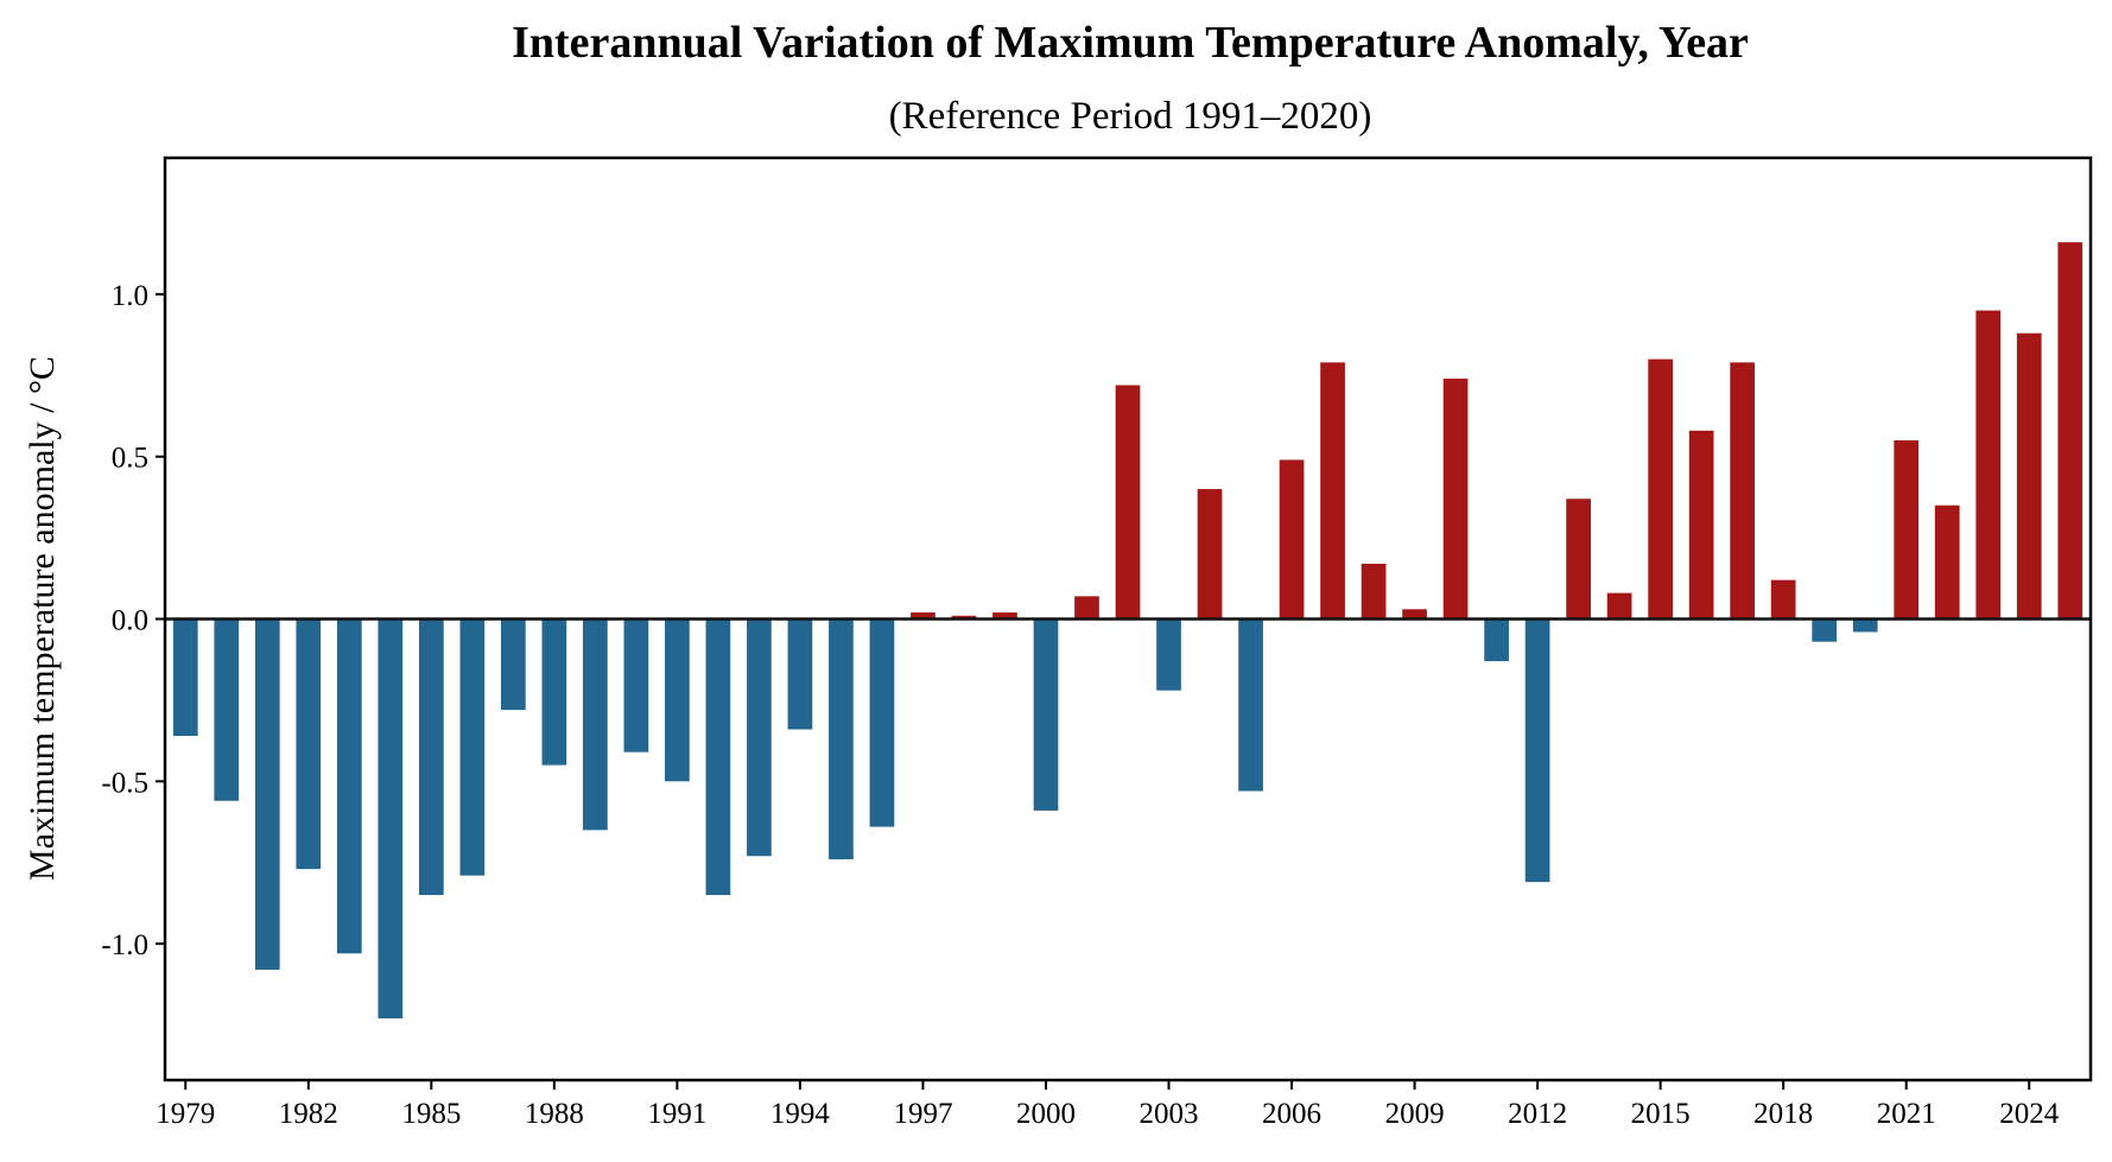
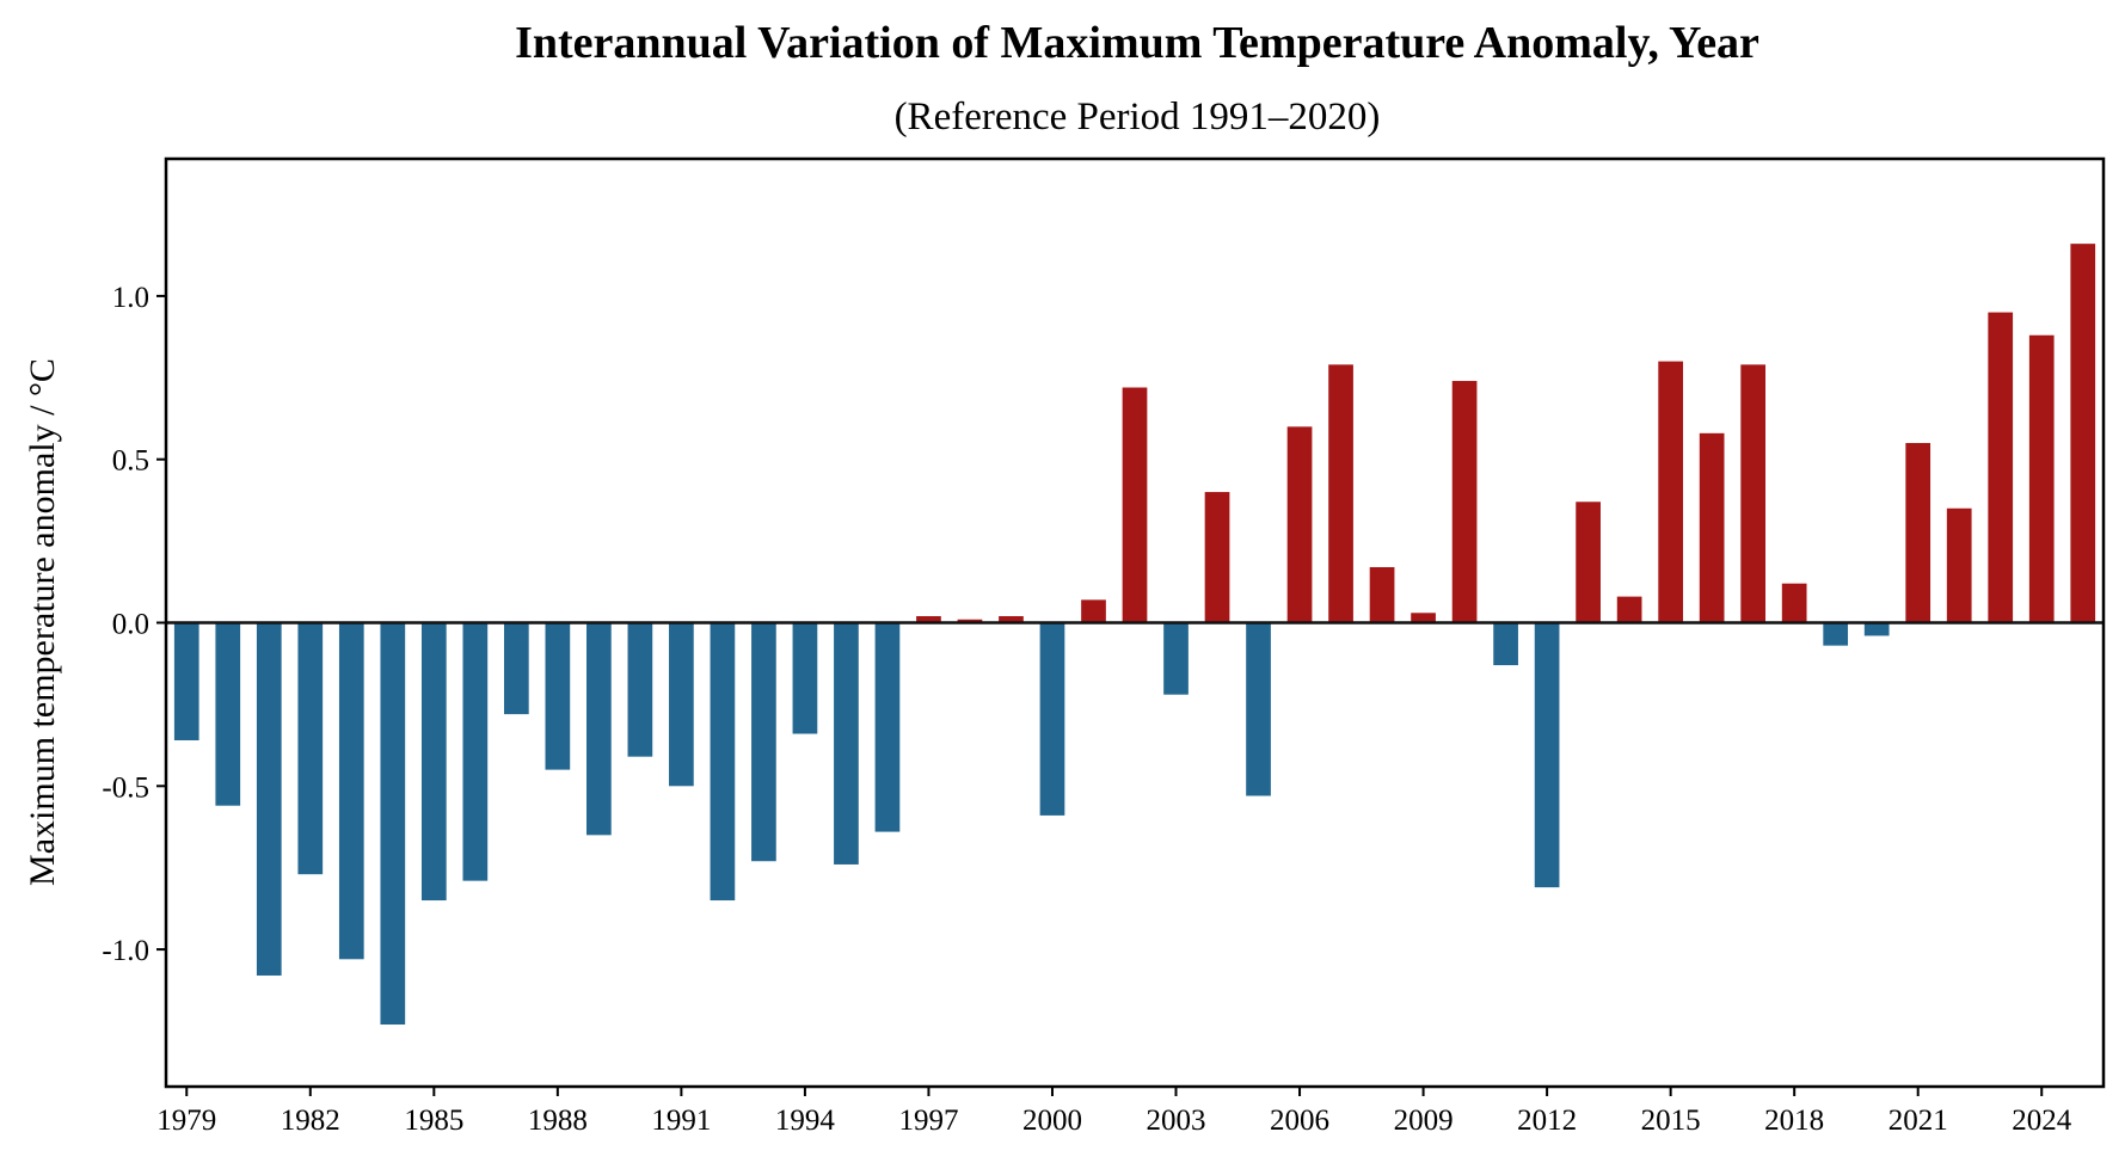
2006: 0.49 -> 0.60
